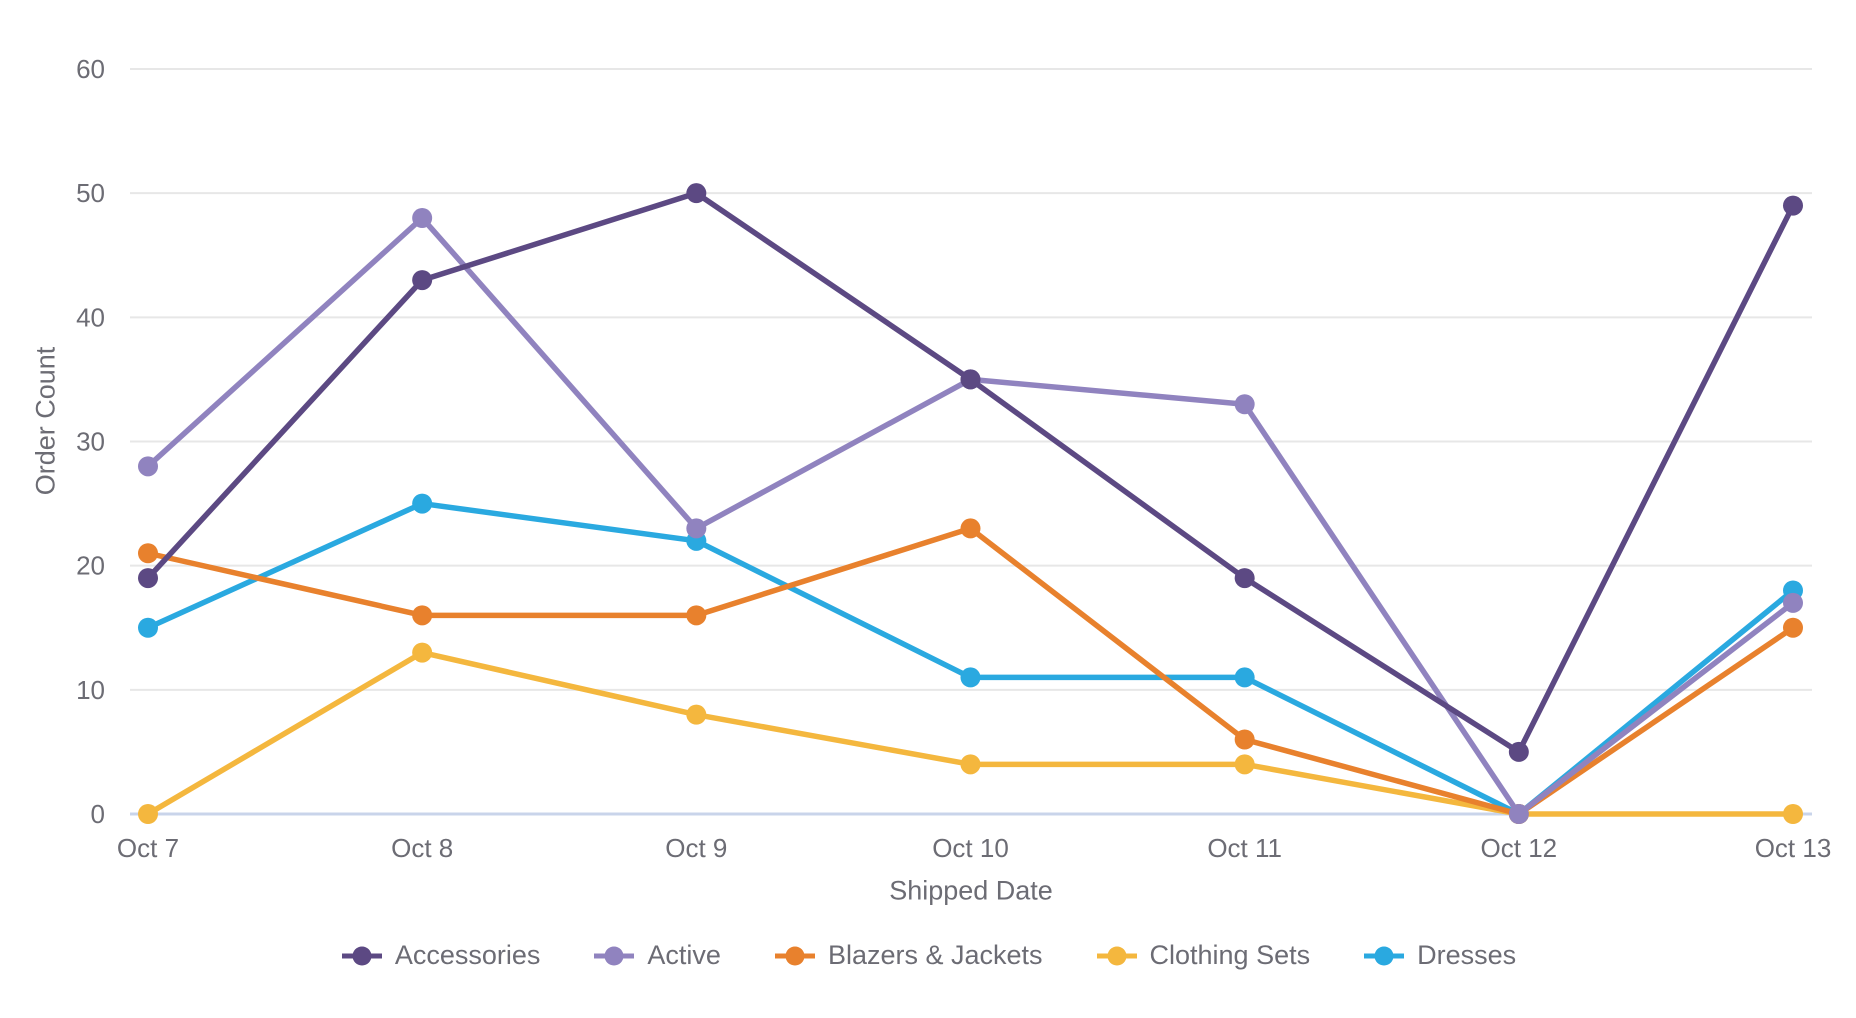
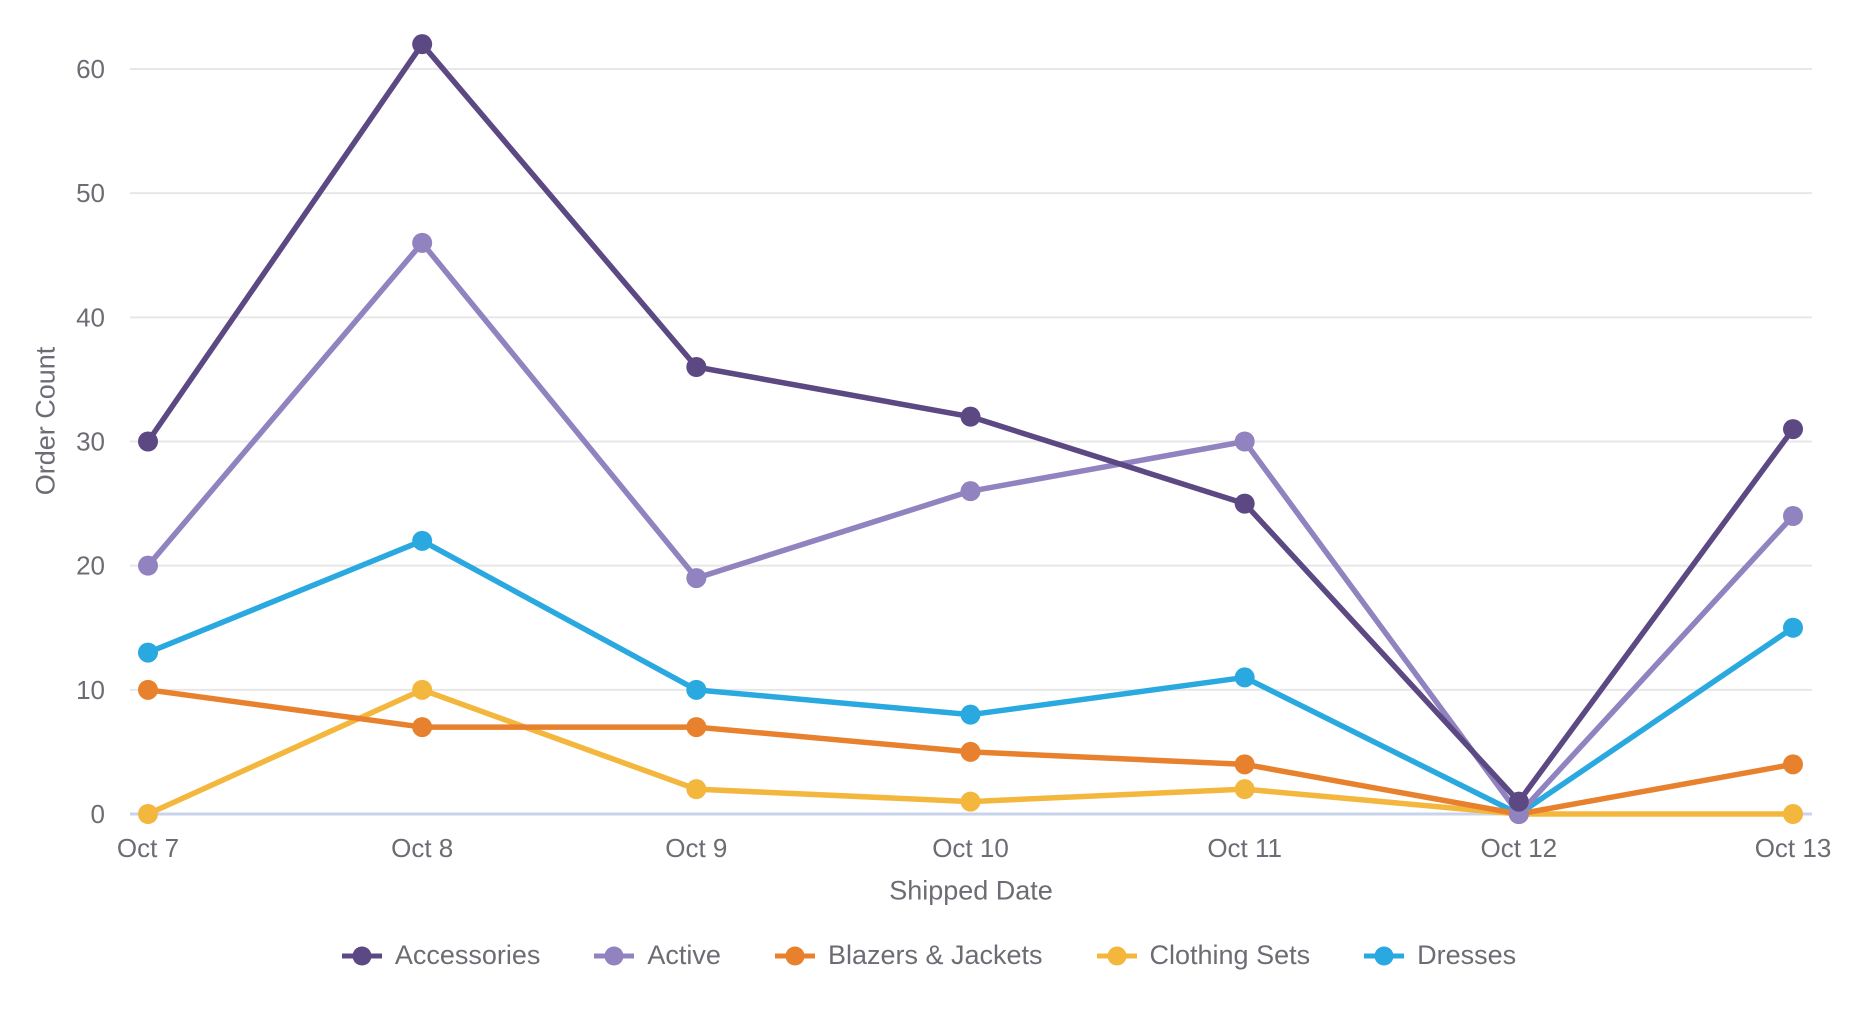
Accessories/Oct 7: 19 -> 30
Active/Oct 7: 28 -> 20
Blazers & Jackets/Oct 7: 21 -> 10
Dresses/Oct 7: 15 -> 13
Accessories/Oct 8: 43 -> 62
Active/Oct 8: 48 -> 46
Blazers & Jackets/Oct 8: 16 -> 7
Clothing Sets/Oct 8: 13 -> 10
Dresses/Oct 8: 25 -> 22
Accessories/Oct 9: 50 -> 36
Active/Oct 9: 23 -> 19
Blazers & Jackets/Oct 9: 16 -> 7
Clothing Sets/Oct 9: 8 -> 2
Dresses/Oct 9: 22 -> 10
Accessories/Oct 10: 35 -> 32
Active/Oct 10: 35 -> 26
Blazers & Jackets/Oct 10: 23 -> 5
Clothing Sets/Oct 10: 4 -> 1
Dresses/Oct 10: 11 -> 8
Accessories/Oct 11: 19 -> 25
Active/Oct 11: 33 -> 30
Blazers & Jackets/Oct 11: 6 -> 4
Clothing Sets/Oct 11: 4 -> 2
Accessories/Oct 12: 5 -> 1
Accessories/Oct 13: 49 -> 31
Active/Oct 13: 17 -> 24
Blazers & Jackets/Oct 13: 15 -> 4
Dresses/Oct 13: 18 -> 15
